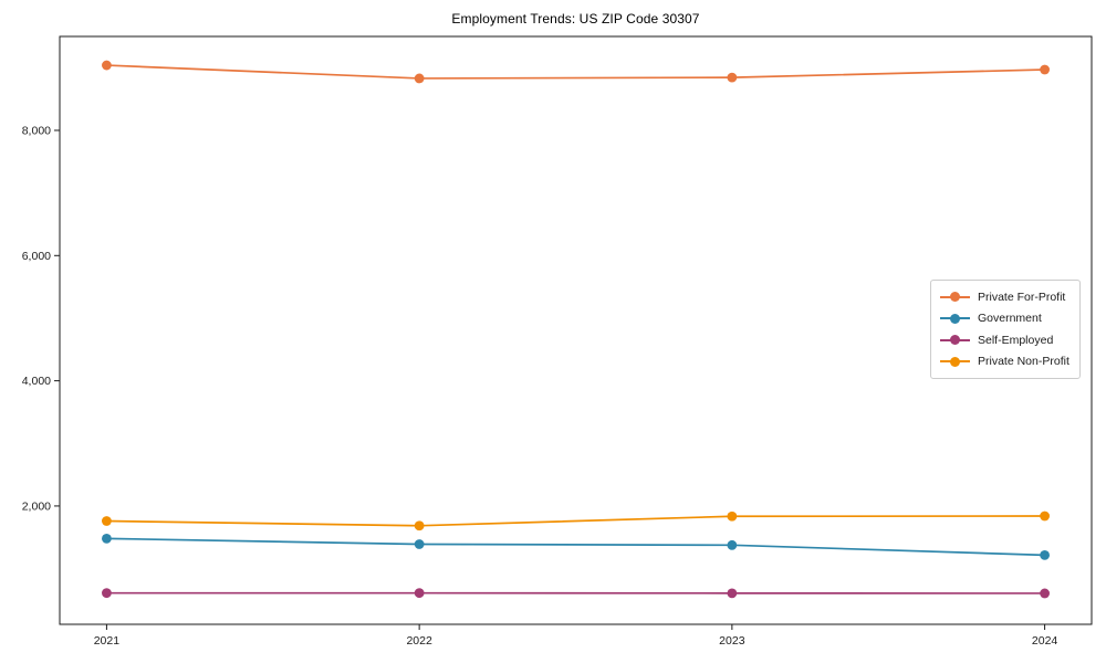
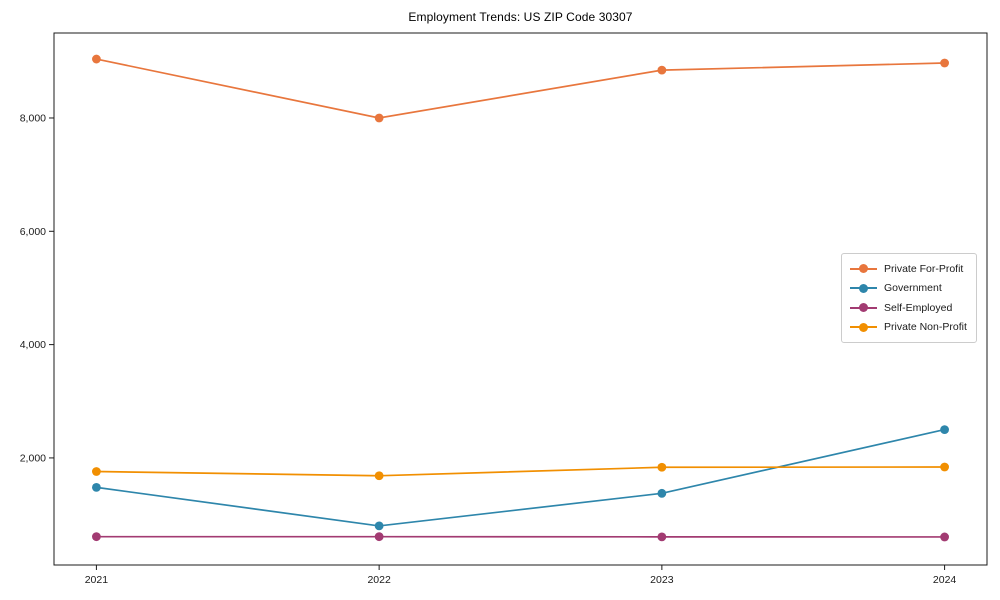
Private For-Profit/2022: 8800 -> 8000
Government/2022: 1400 -> 800
Government/2024: 1200 -> 2500
